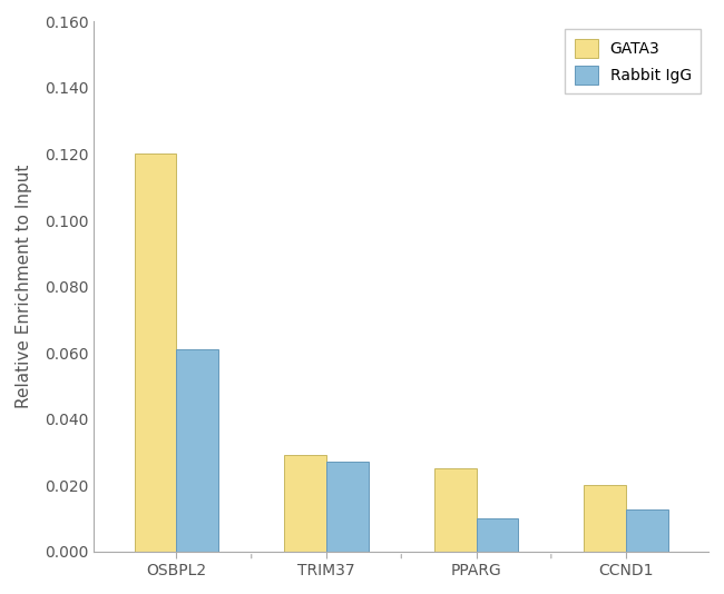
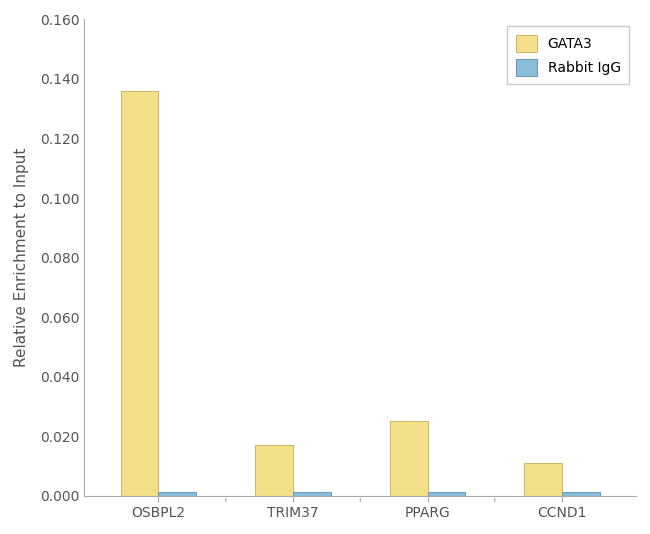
GATA3/OSBPL2: 0.120 -> 0.136
Rabbit IgG/OSBPL2: 0.0610 -> 0.0012
GATA3/TRIM37: 0.029 -> 0.017
Rabbit IgG/TRIM37: 0.0270 -> 0.0012
Rabbit IgG/PPARG: 0.0100 -> 0.0012
GATA3/CCND1: 0.020 -> 0.011
Rabbit IgG/CCND1: 0.0125 -> 0.0012
